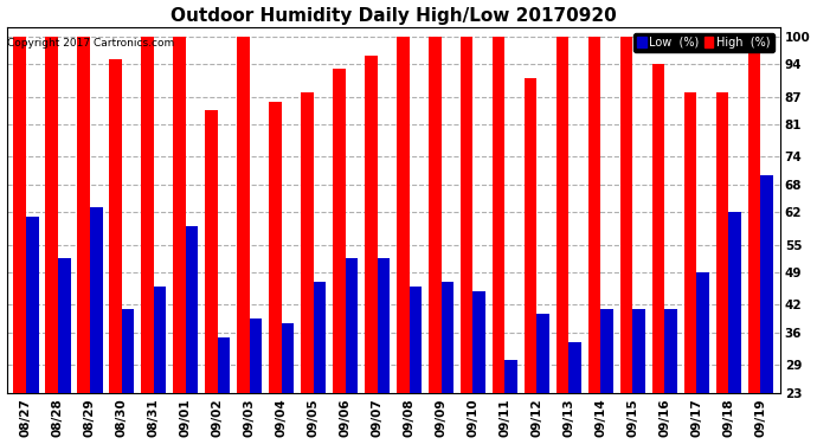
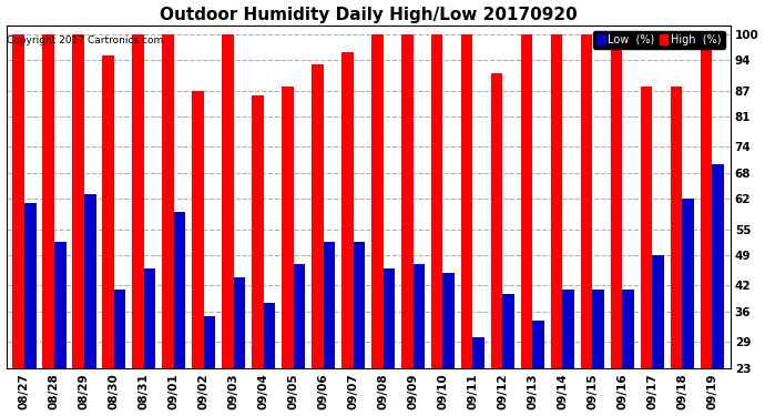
High (%)/09/02: 84 -> 87
Low (%)/09/03: 39 -> 44
High (%)/09/16: 94 -> 97
